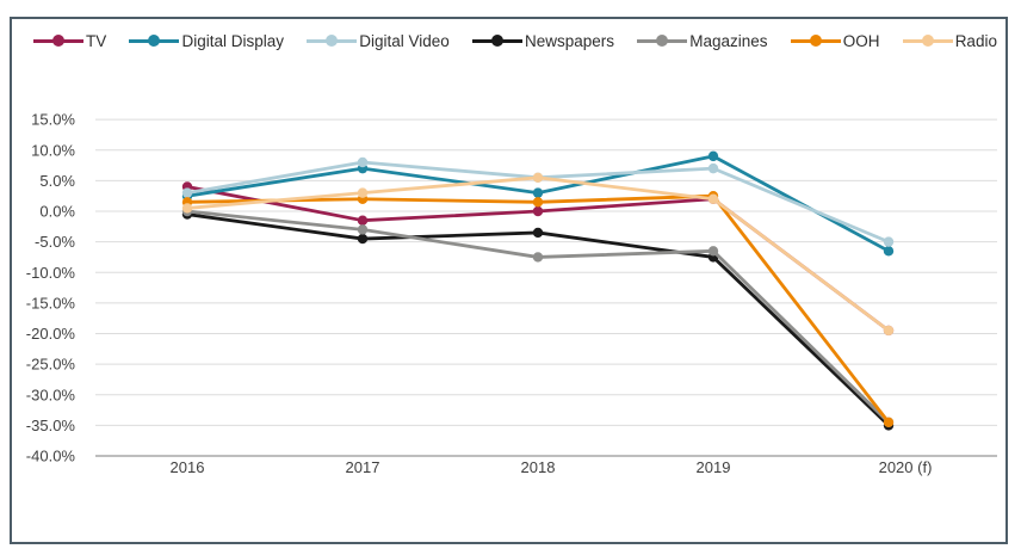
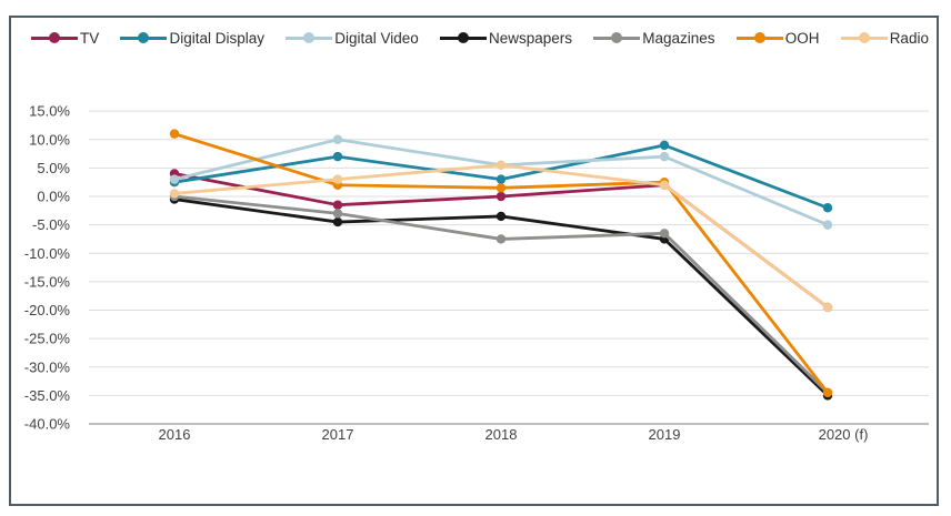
OOH/2016: 2% -> 11%
Digital Video/2017: 8% -> 10%
Digital Display/2020 (f): -6% -> -2%
